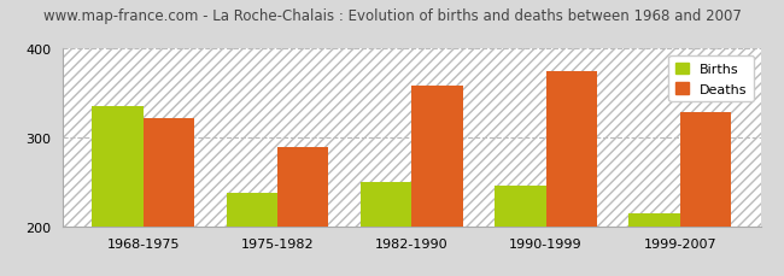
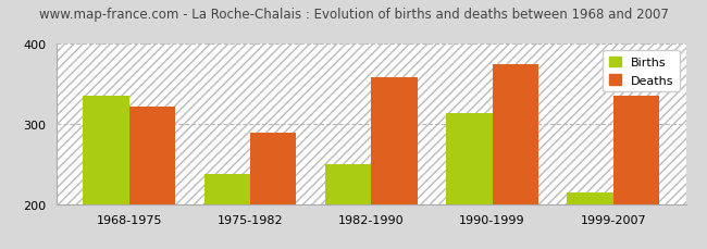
Births/1990-1999: 245 -> 314
Deaths/1999-2007: 328 -> 336
